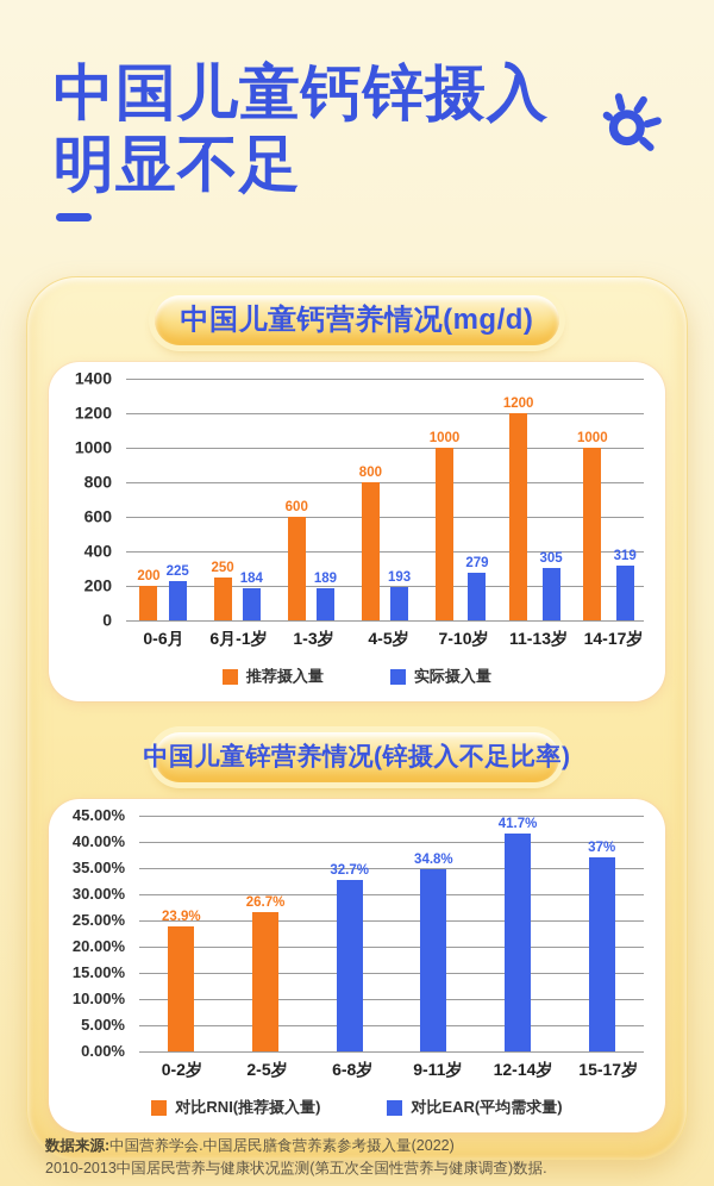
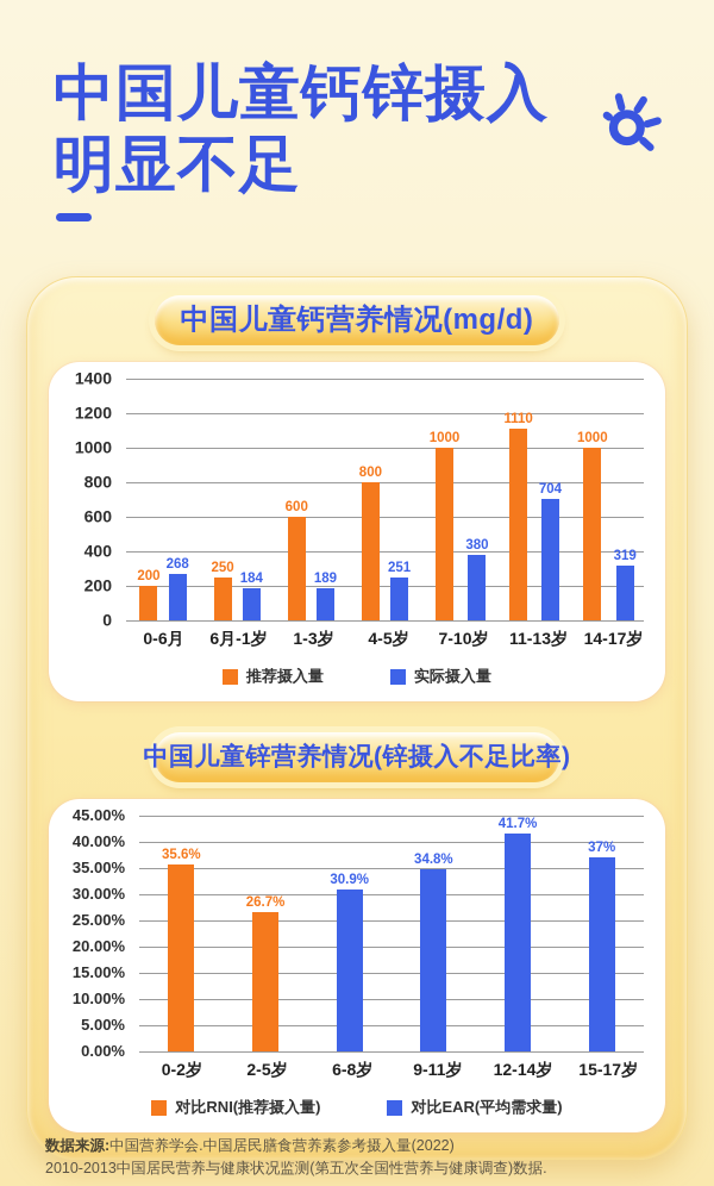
中国儿童钙营养情况(mg/d)/实际摄入量/0-6月: 225 -> 268
中国儿童钙营养情况(mg/d)/实际摄入量/4-5岁: 193 -> 251
中国儿童钙营养情况(mg/d)/实际摄入量/7-10岁: 279 -> 380
中国儿童钙营养情况(mg/d)/推荐摄入量/11-13岁: 1200 -> 1110
中国儿童钙营养情况(mg/d)/实际摄入量/11-13岁: 305 -> 704
中国儿童锌营养情况(锌摄入不足比率)/对比RNI(推荐摄入量)/0-2岁: 23.9% -> 35.6%
中国儿童锌营养情况(锌摄入不足比率)/对比EAR(平均需求量)/6-8岁: 32.7% -> 30.9%
